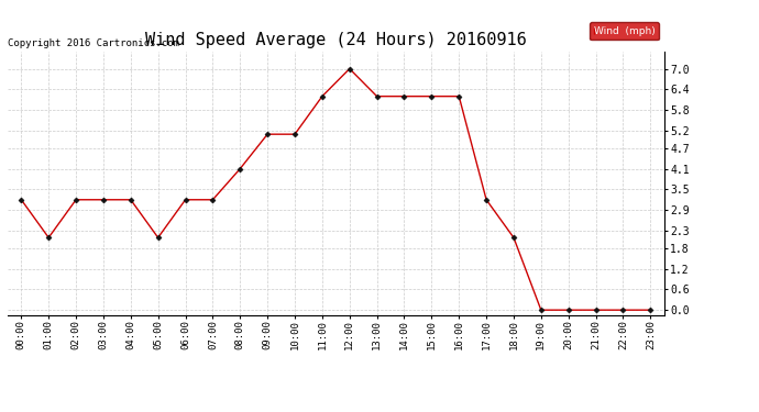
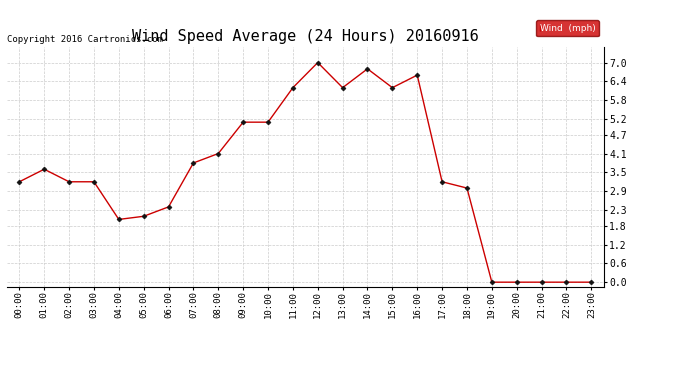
01:00: 2.1 -> 3.6
04:00: 3.2 -> 2.0
06:00: 3.2 -> 2.4
07:00: 3.2 -> 3.8
14:00: 6.2 -> 6.8
16:00: 6.2 -> 6.6
18:00: 2.1 -> 3.0
